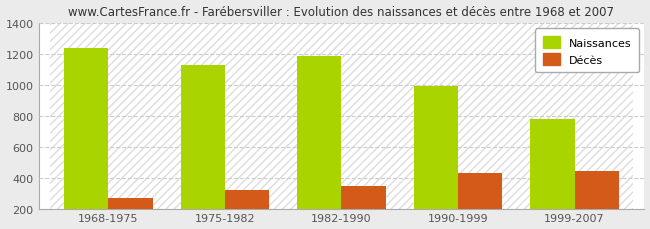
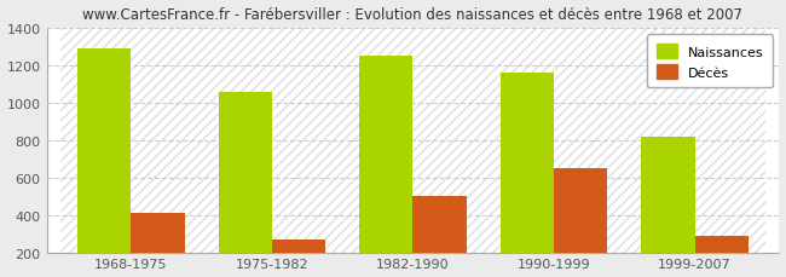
Naissances/1968-1975: 1240 -> 1290
Décès/1968-1975: 270 -> 410
Naissances/1975-1982: 1130 -> 1060
Décès/1975-1982: 320 -> 270
Naissances/1982-1990: 1180 -> 1250
Décès/1982-1990: 350 -> 500
Naissances/1990-1999: 990 -> 1160
Décès/1990-1999: 430 -> 650
Naissances/1999-2007: 780 -> 820
Décès/1999-2007: 440 -> 290
